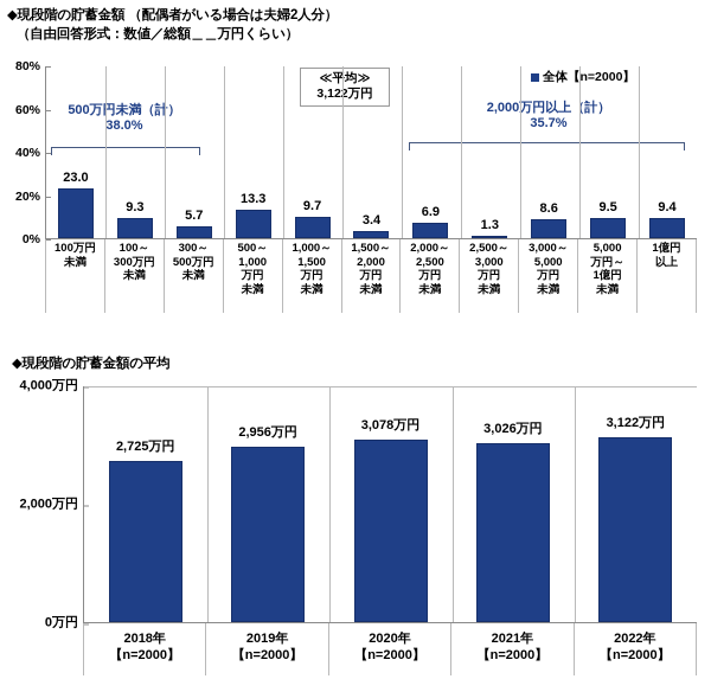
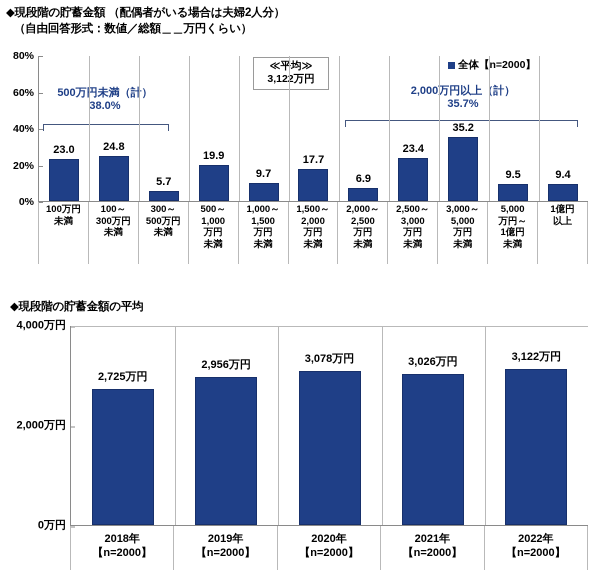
◆現段階の貯蓄金額 （配偶者がいる場合は夫婦2人分）/100～ 300万円 未満: 9.3 -> 24.8
◆現段階の貯蓄金額 （配偶者がいる場合は夫婦2人分）/500～ 1,000 万円 未満: 13.3 -> 19.9
◆現段階の貯蓄金額 （配偶者がいる場合は夫婦2人分）/1,500～ 2,000 万円 未満: 3.4 -> 17.7
◆現段階の貯蓄金額 （配偶者がいる場合は夫婦2人分）/2,500～ 3,000 万円 未満: 1.3 -> 23.4
◆現段階の貯蓄金額 （配偶者がいる場合は夫婦2人分）/3,000～ 5,000 万円 未満: 8.6 -> 35.2
